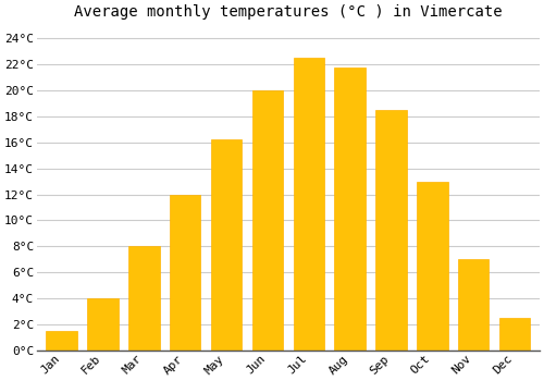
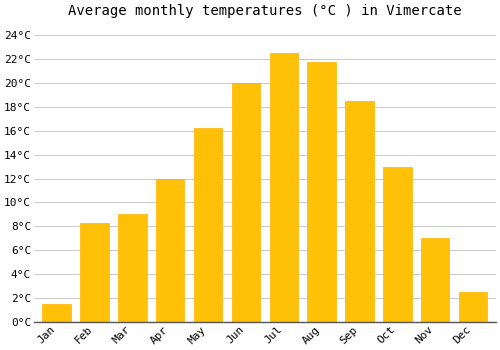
Feb: 4.0°C -> 8.3°C
Mar: 8.0°C -> 9.0°C
